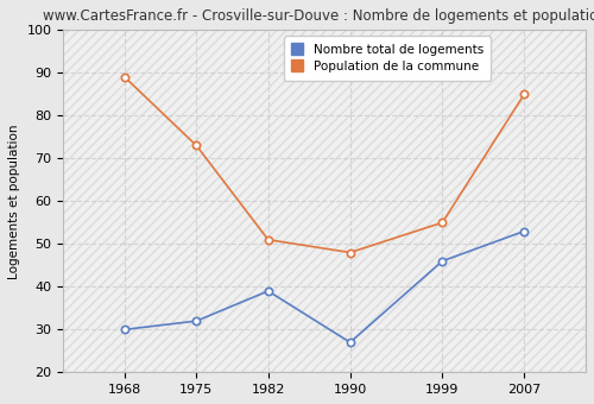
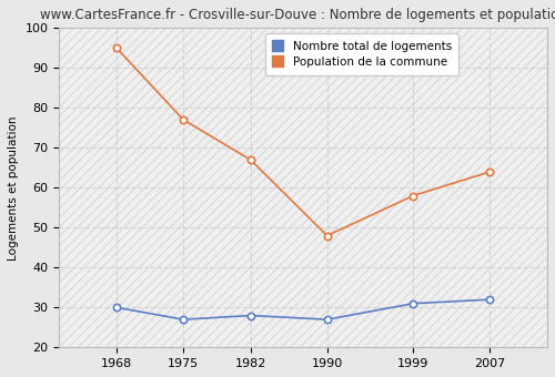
Population de la commune/1968: 89 -> 95
Nombre total de logements/1975: 32 -> 27
Population de la commune/1975: 73 -> 77
Nombre total de logements/1982: 39 -> 28
Population de la commune/1982: 51 -> 67
Nombre total de logements/1999: 46 -> 31
Population de la commune/1999: 55 -> 58
Nombre total de logements/2007: 53 -> 32
Population de la commune/2007: 85 -> 64
